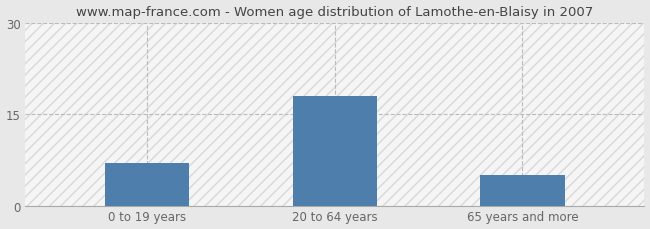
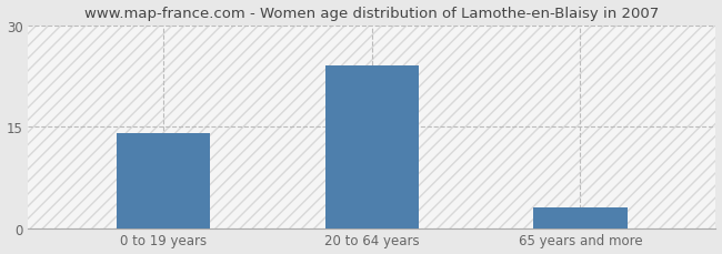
0 to 19 years: 7 -> 14
20 to 64 years: 18 -> 24
65 years and more: 5 -> 3
